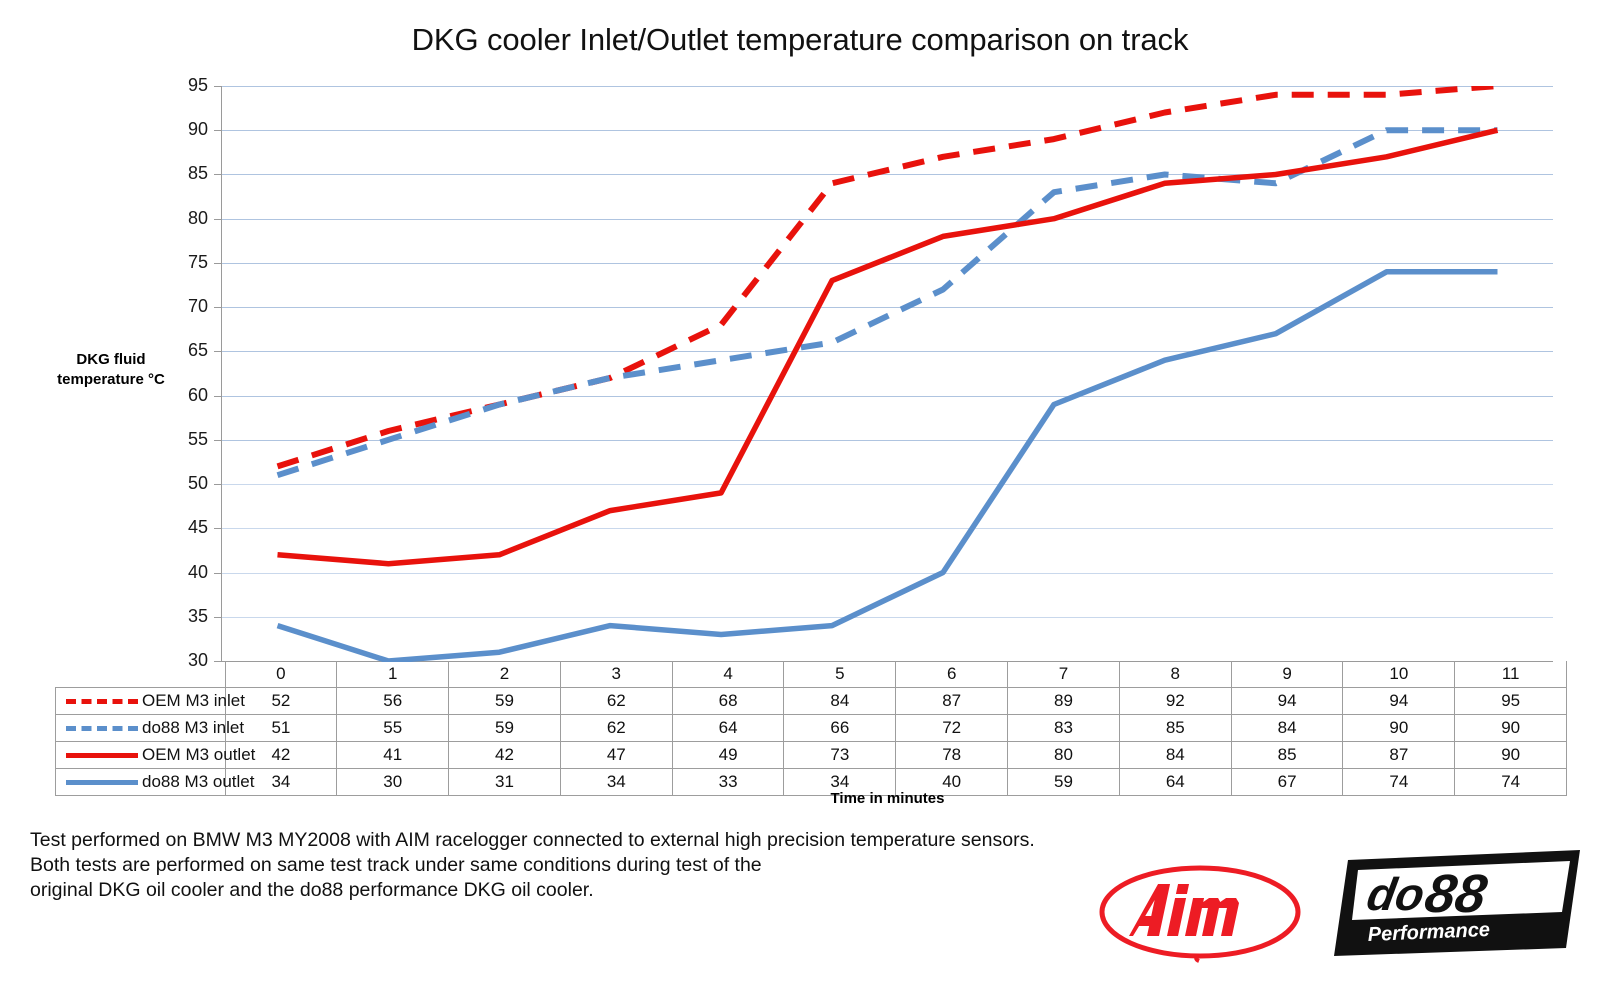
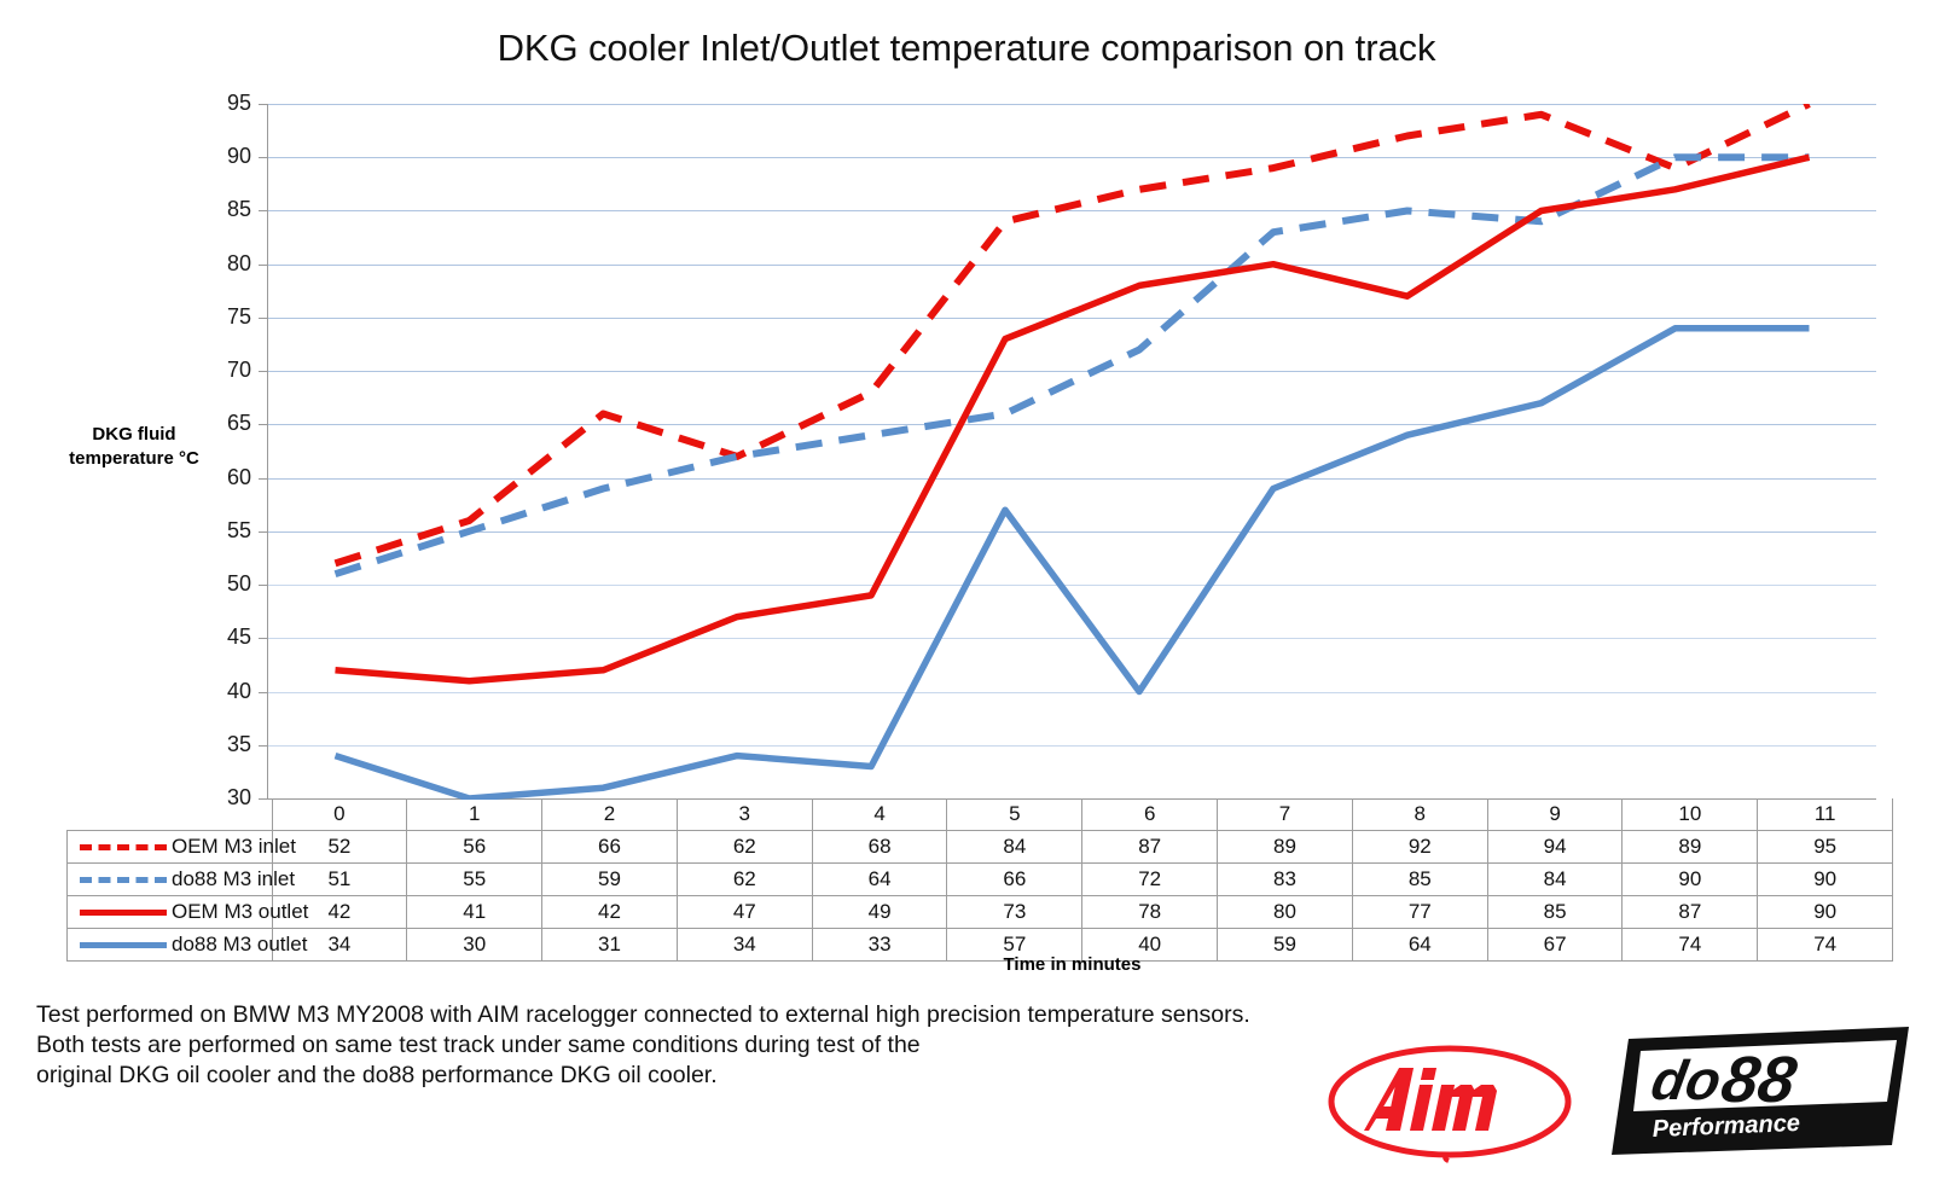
OEM M3 inlet/2: 59 -> 66
do88 M3 outlet/5: 34 -> 57
OEM M3 outlet/8: 84 -> 77
OEM M3 inlet/10: 94 -> 89
